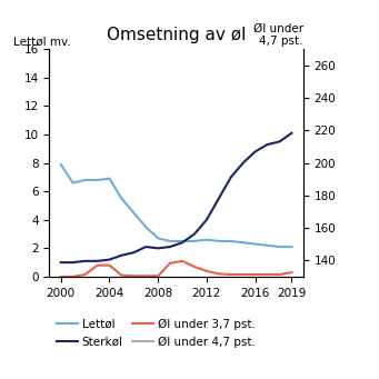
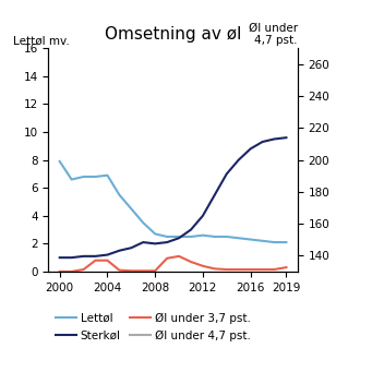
Sterkøl/2019: 10.1 -> 9.6
